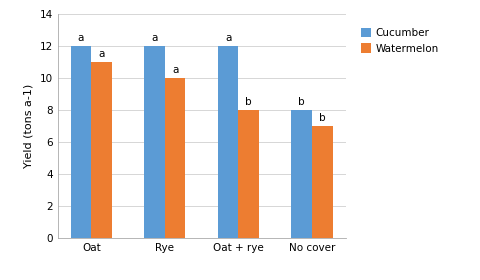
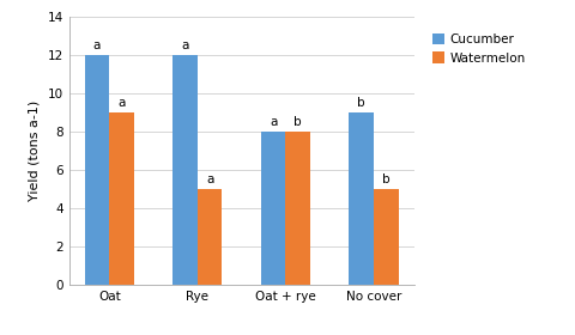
Watermelon/Oat: 11 -> 9
Watermelon/Rye: 10 -> 5
Cucumber/Oat + rye: 12 -> 8
Cucumber/No cover: 8 -> 9
Watermelon/No cover: 7 -> 5
